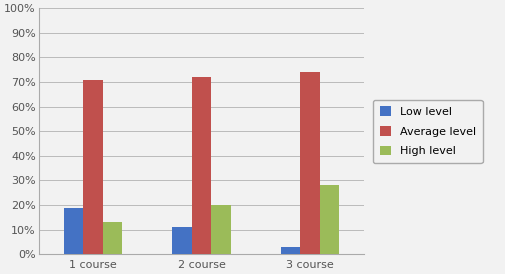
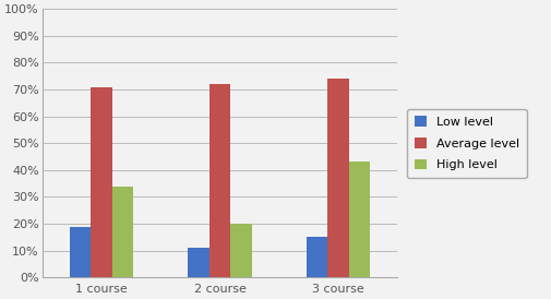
High level/1 course: 13% -> 34%
Low level/3 course: 3% -> 15%
High level/3 course: 28% -> 43%
